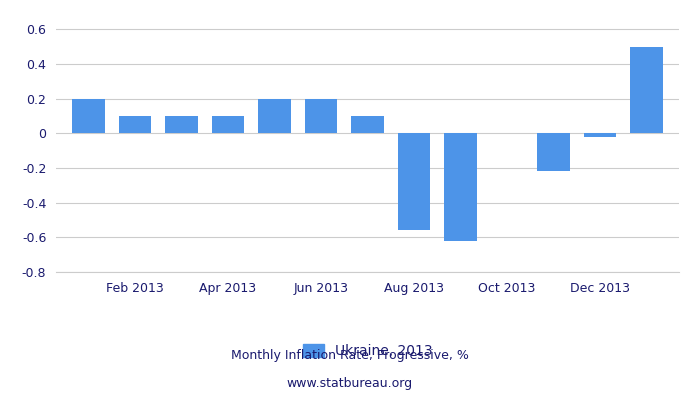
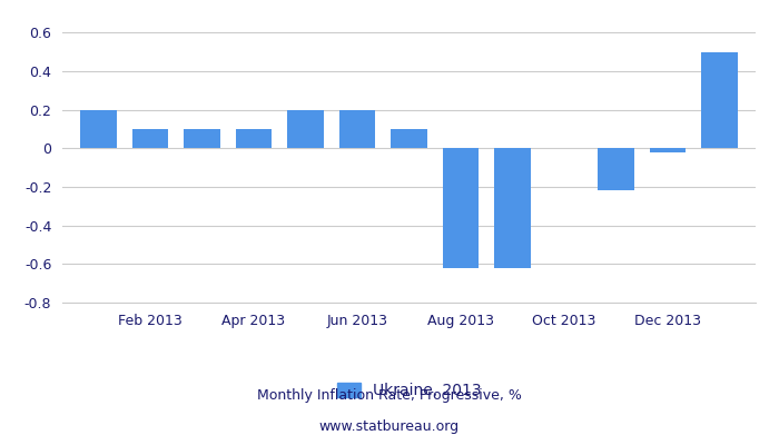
Aug 2013: -0.56 -> -0.62
